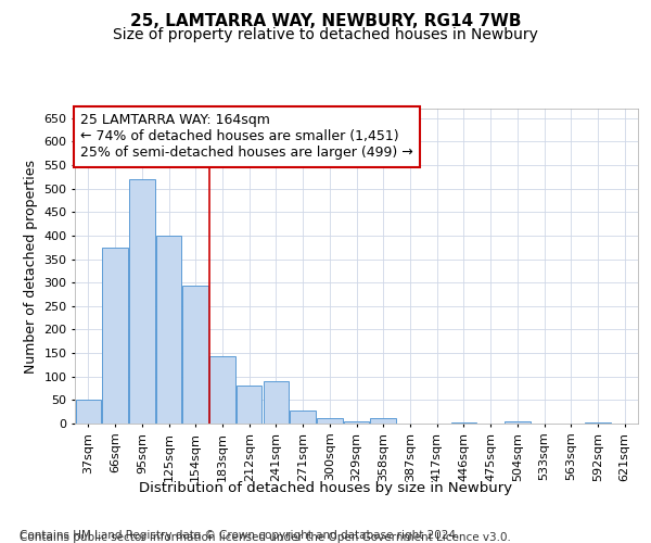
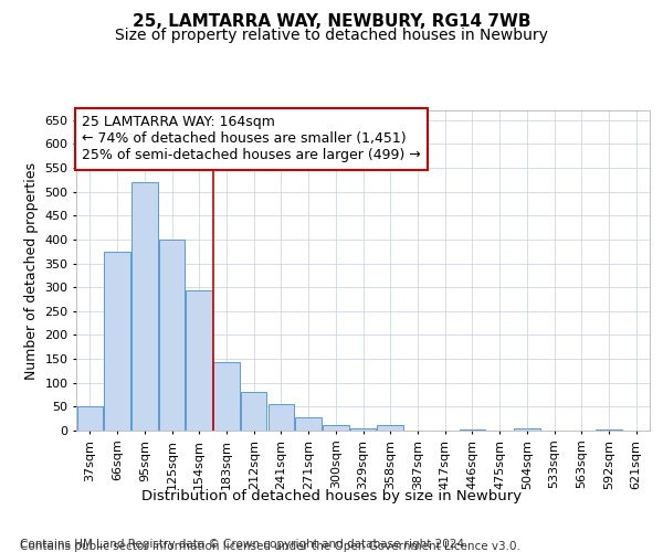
241sqm: 90 -> 55
